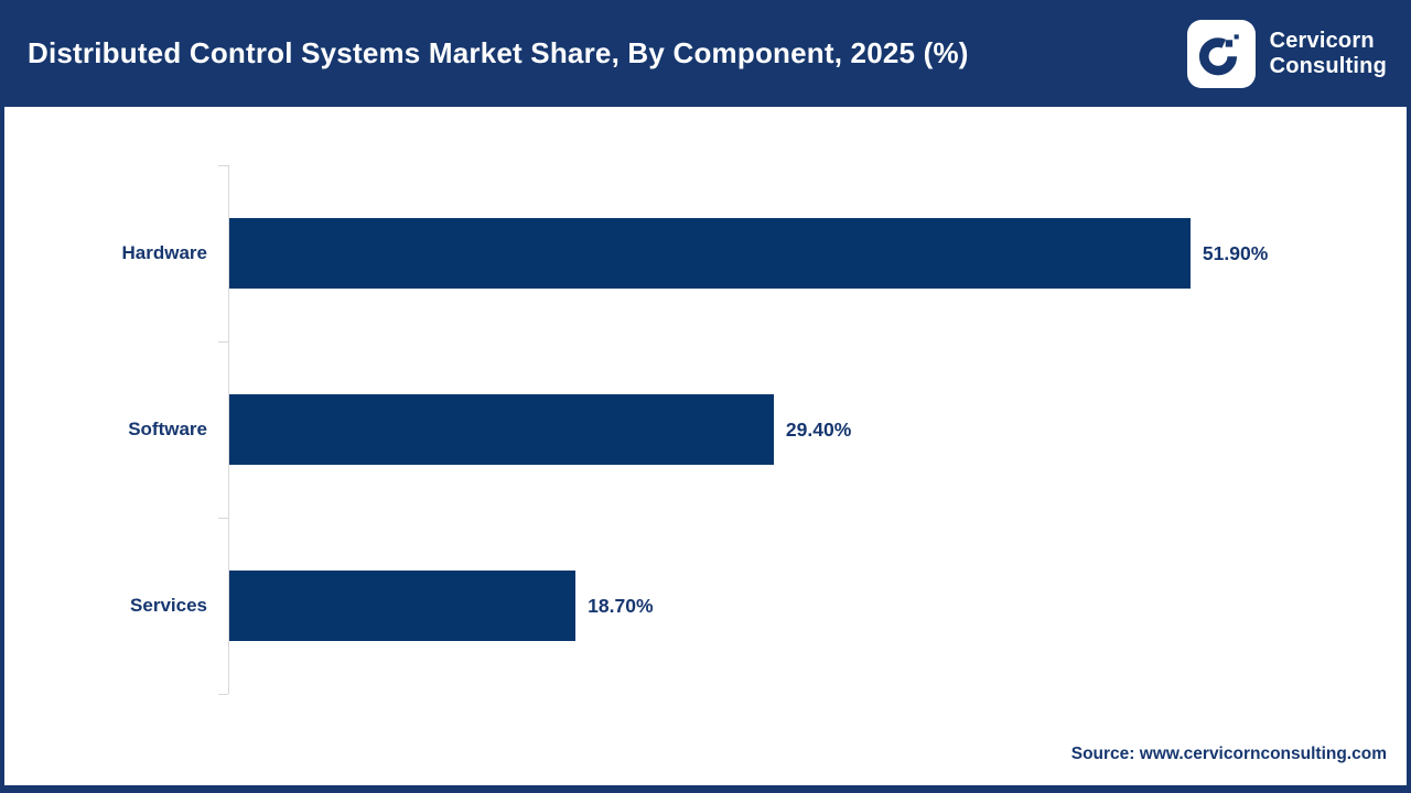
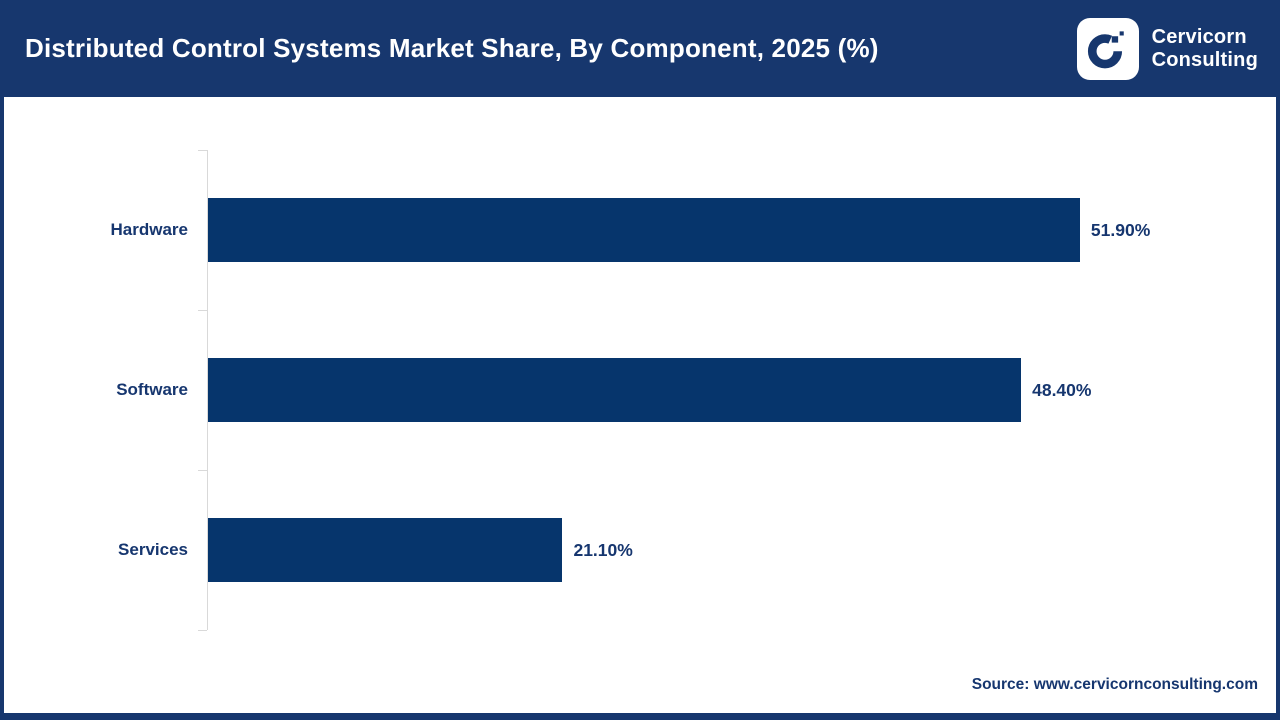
Software: 29.40% -> 48.40%
Services: 18.70% -> 21.10%
